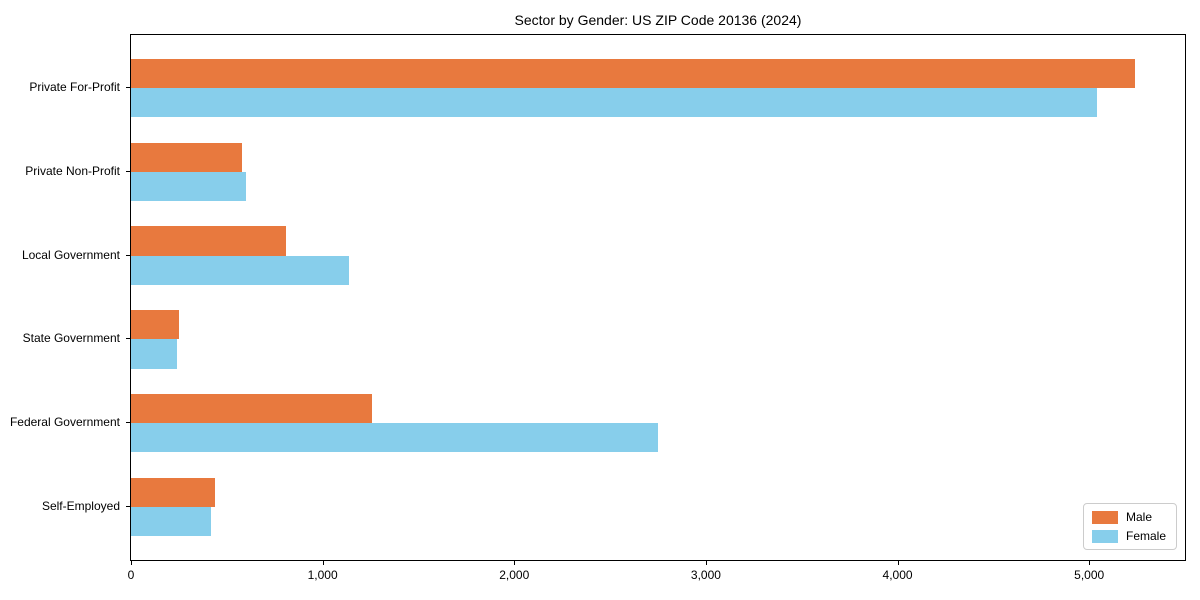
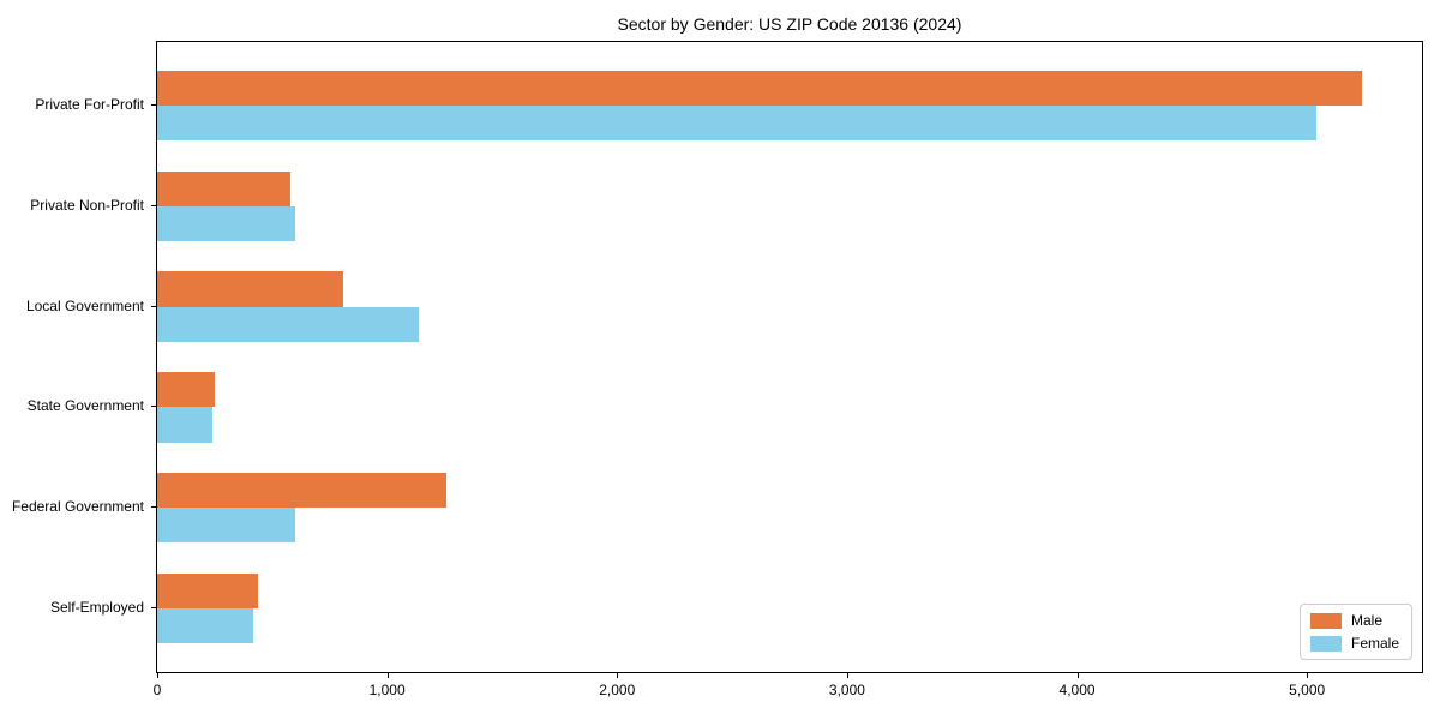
Female/Federal Government: 2750 -> 600
